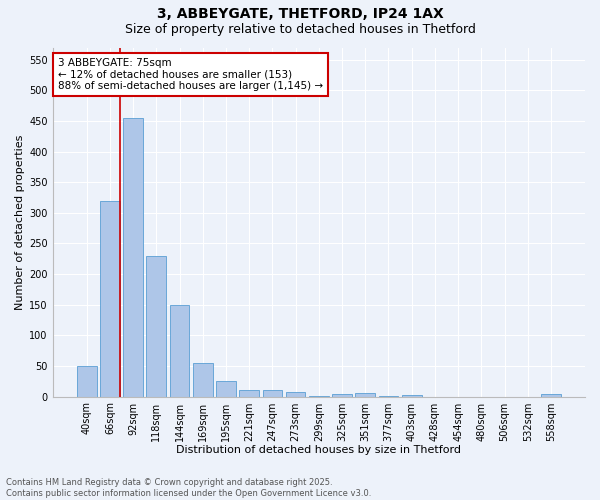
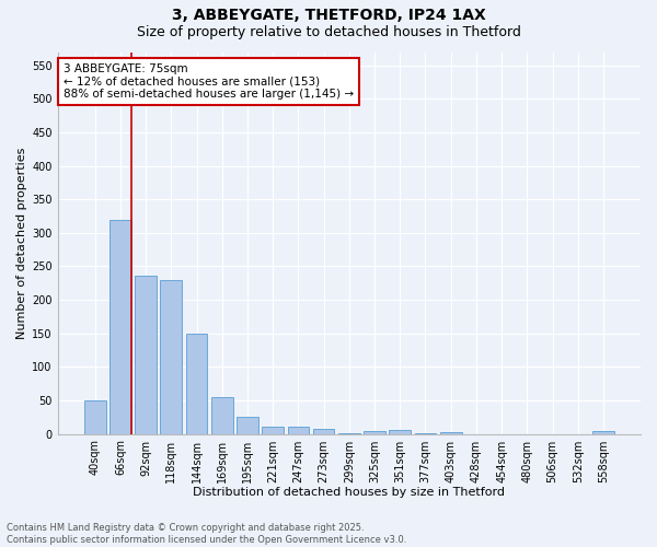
92sqm: 455 -> 236
